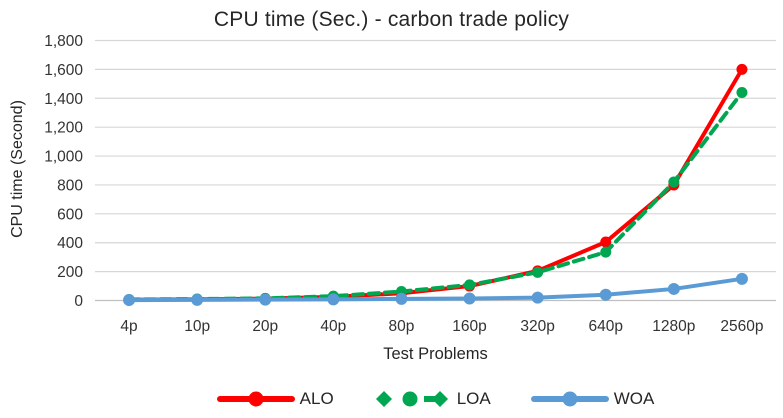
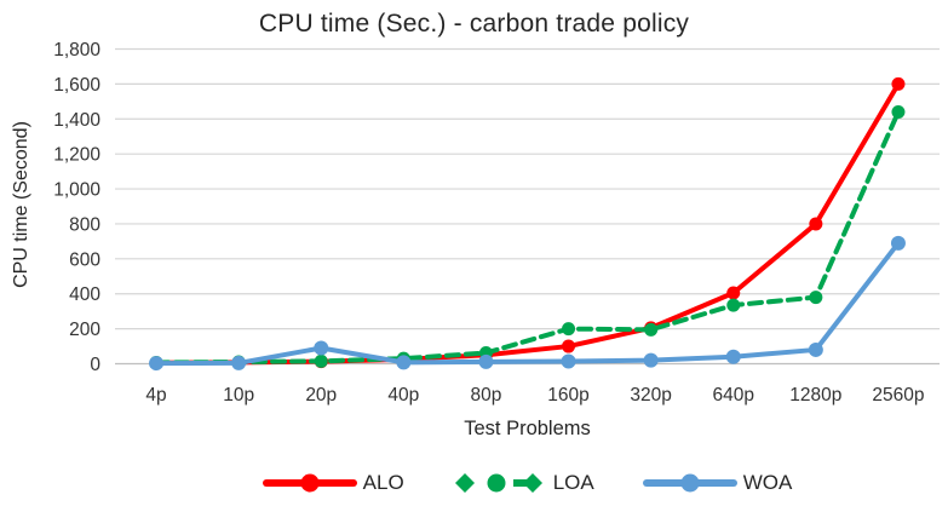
WOA/20p: 10 -> 90
LOA/160p: 110 -> 200
LOA/1280p: 820 -> 380
WOA/2560p: 150 -> 690
